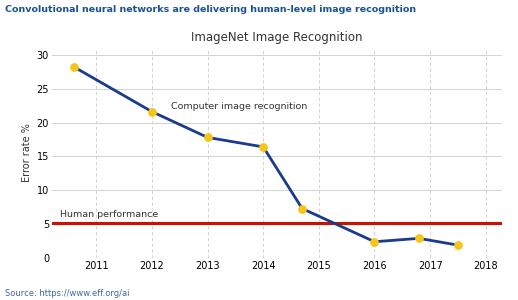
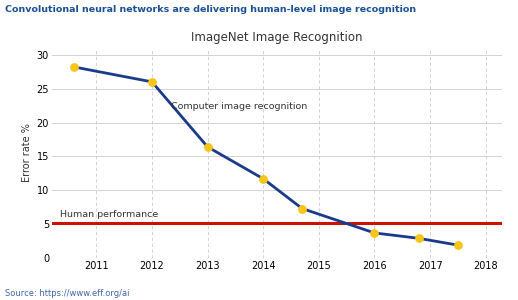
2012: 21.6 -> 26.0
2013: 17.8 -> 16.4
2014: 16.4 -> 11.7
2016: 2.4 -> 3.7
